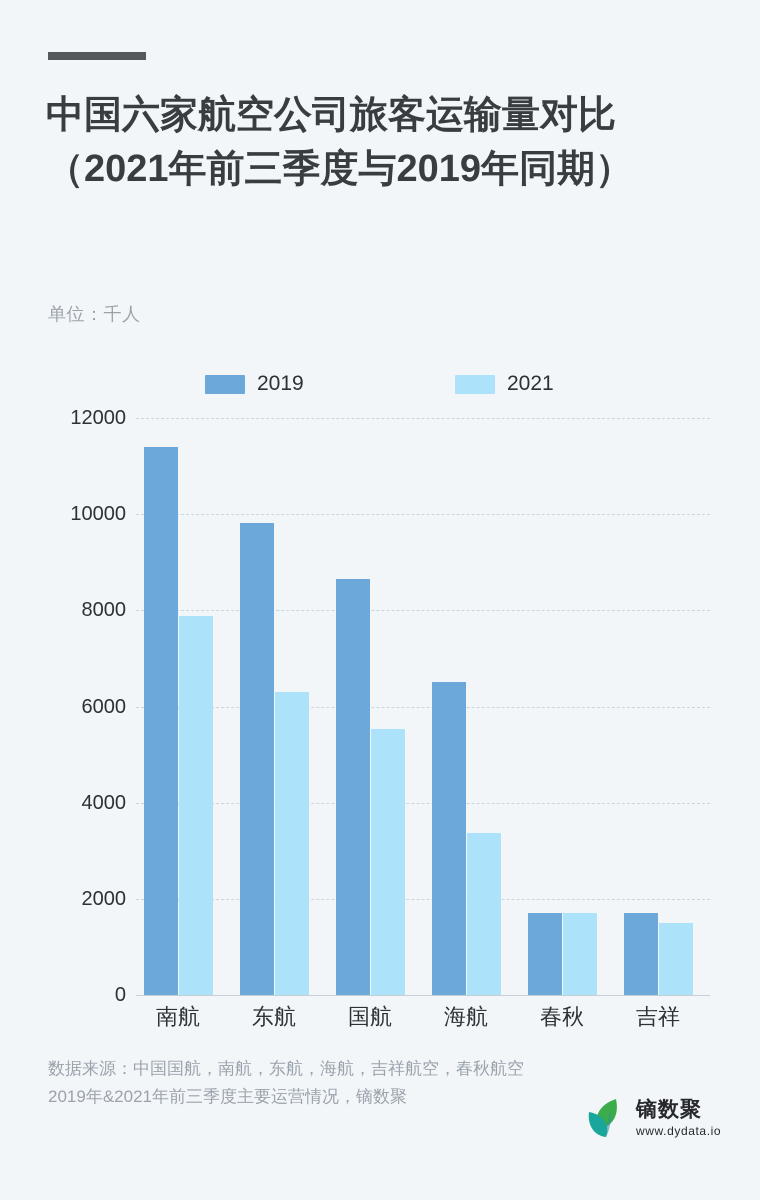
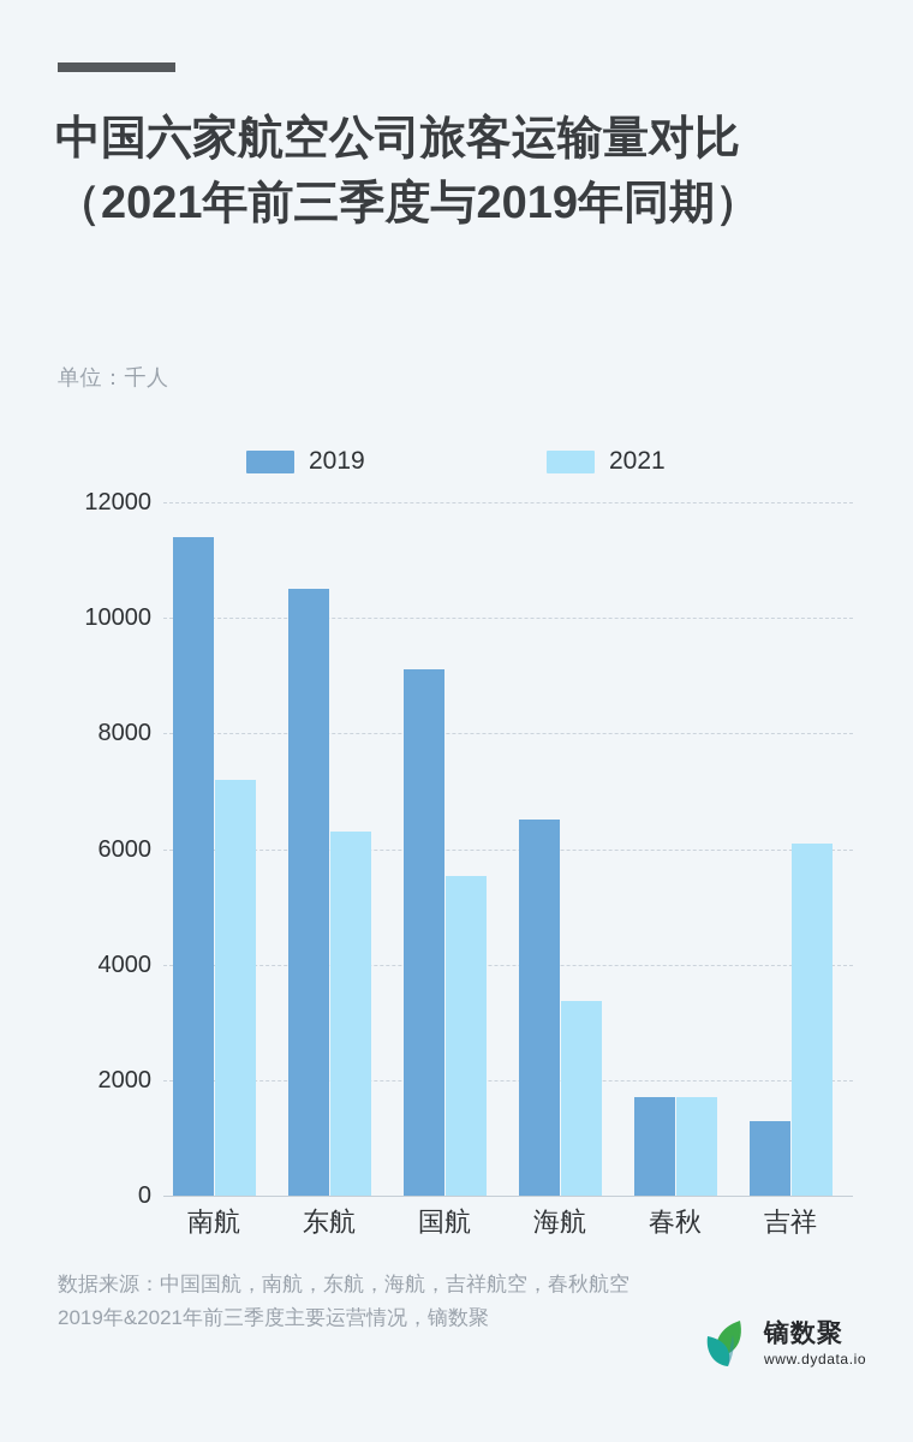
2021/南航: 7900 -> 7200
2019/东航: 9800 -> 10500
2019/国航: 8600 -> 9100
2019/吉祥: 1700 -> 1300
2021/吉祥: 1500 -> 6100
